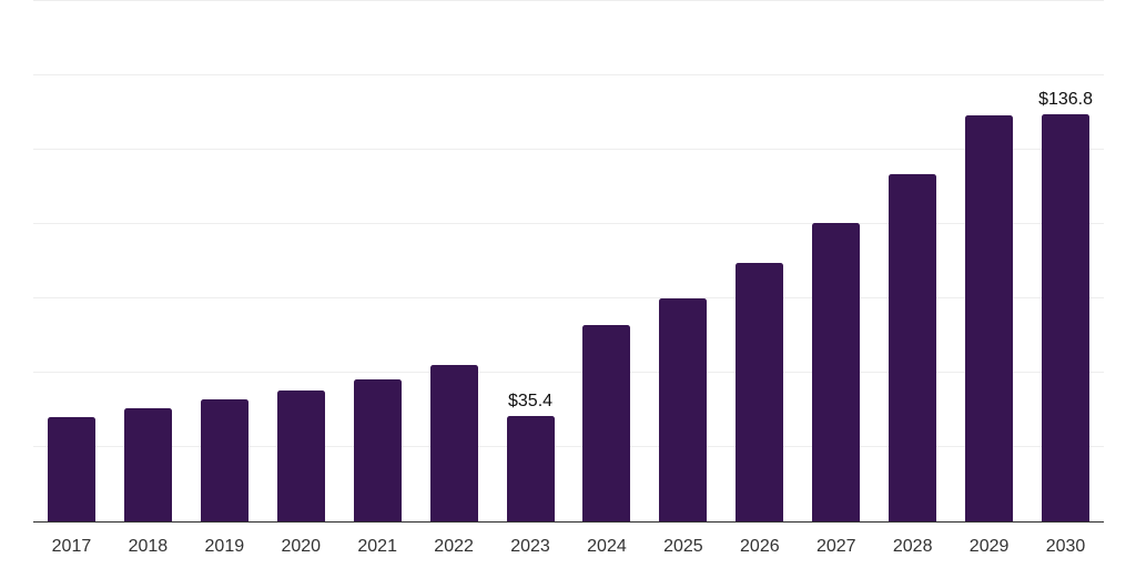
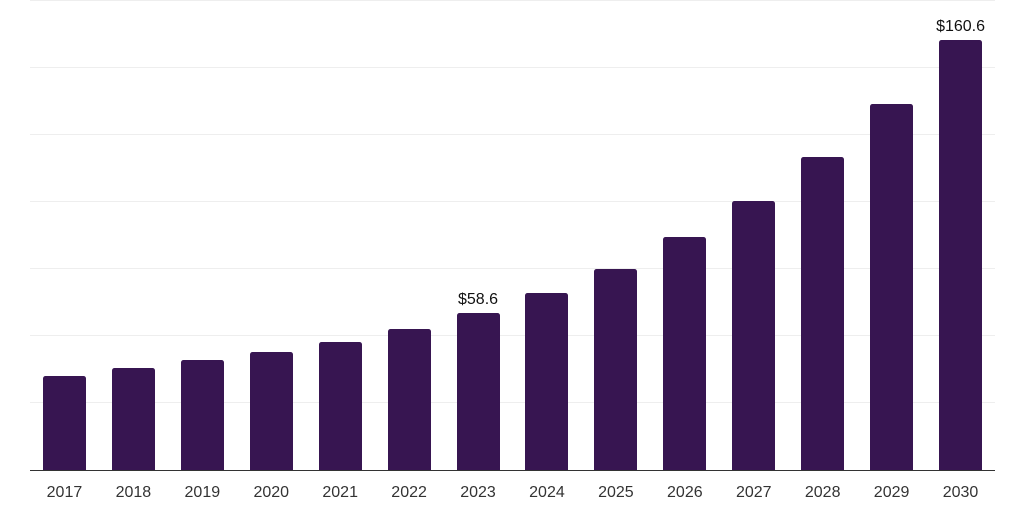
2023: $35.4 -> $58.6
2030: $136.8 -> $160.6
